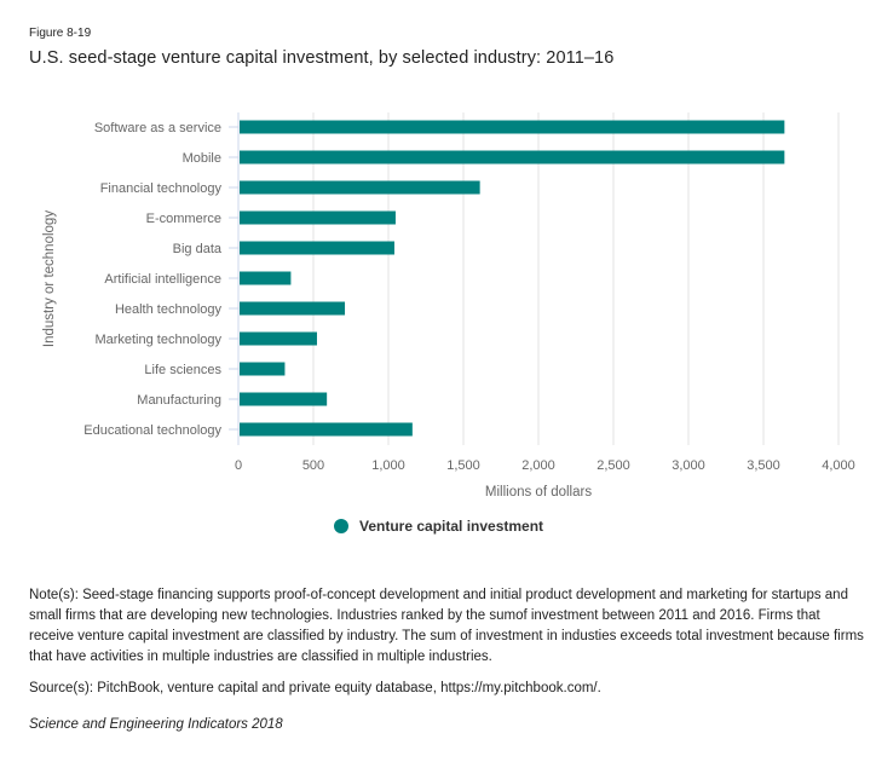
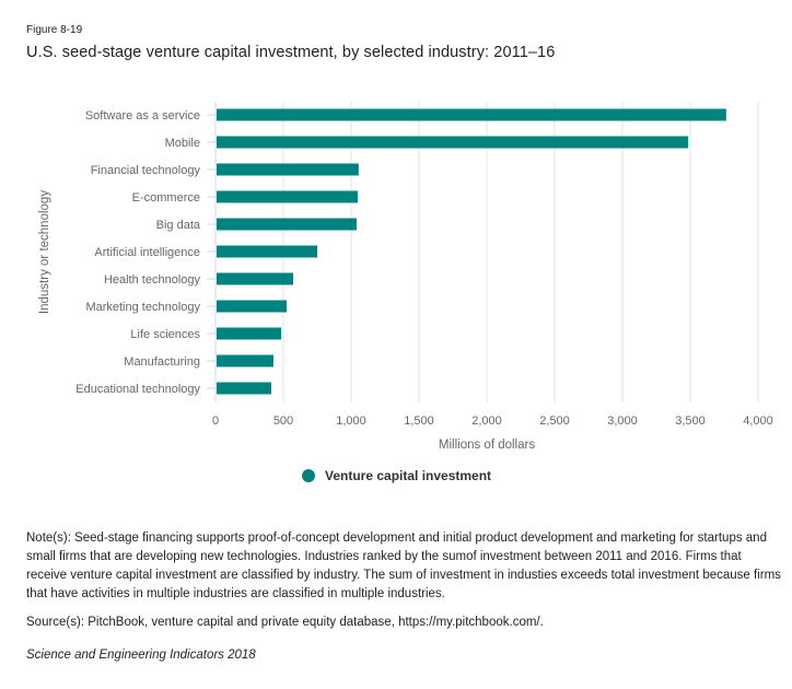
Software as a service: 3640 -> 3760
Mobile: 3640 -> 3480
Financial technology: 1610 -> 1060
Artificial intelligence: 350 -> 750
Health technology: 710 -> 570
Life sciences: 310 -> 480
Manufacturing: 590 -> 430
Educational technology: 1160 -> 410
